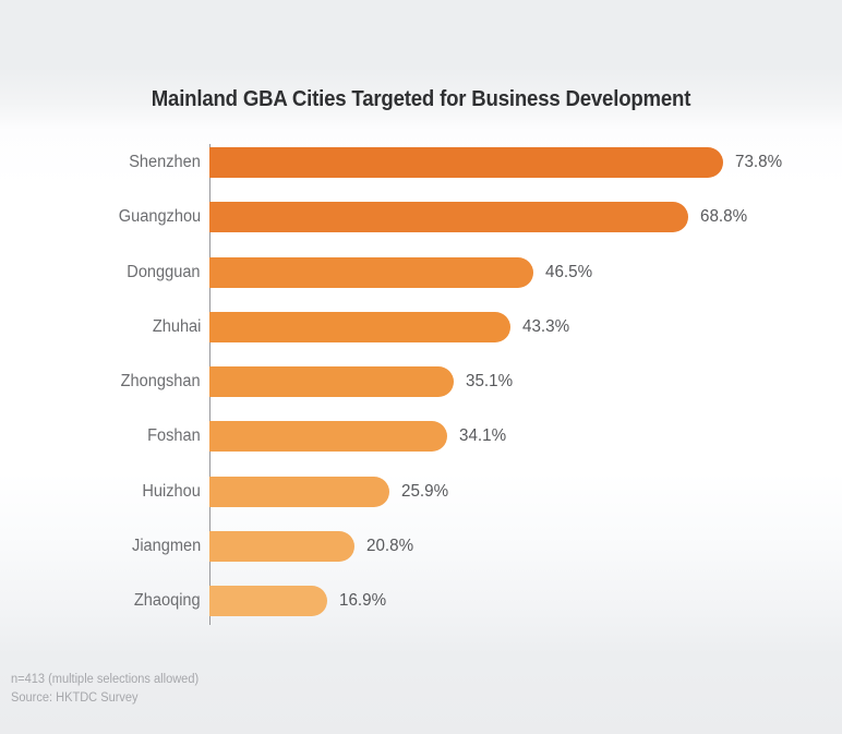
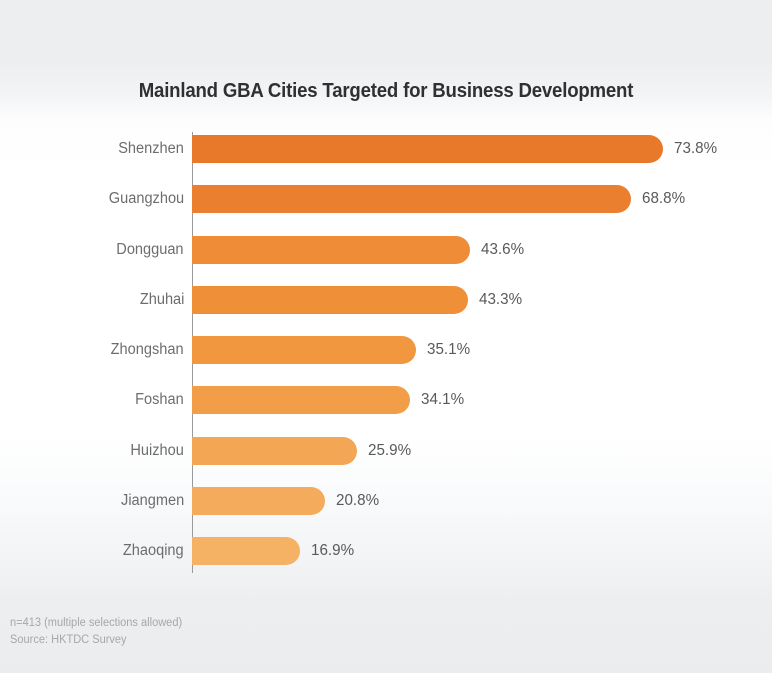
Dongguan: 46.5% -> 43.6%
